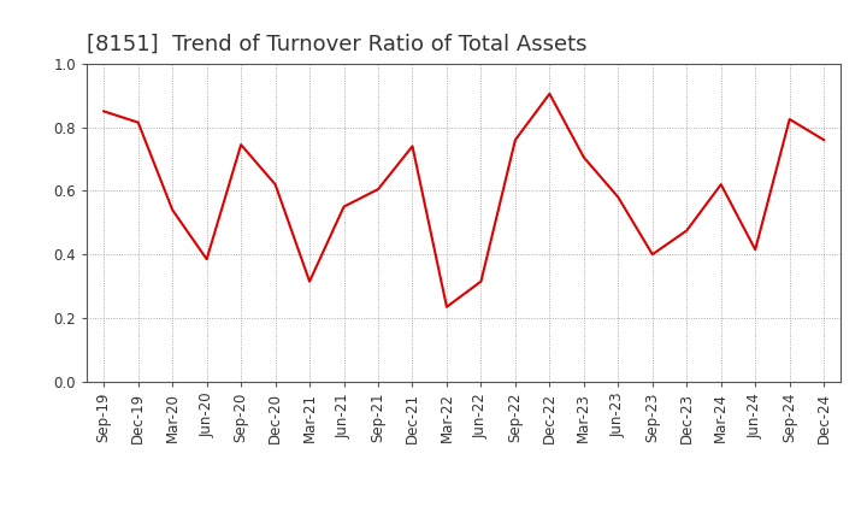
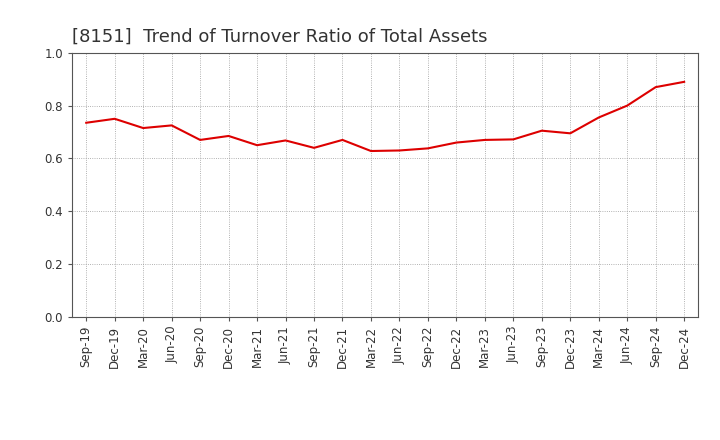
Sep-19: 0.850 -> 0.735
Dec-19: 0.815 -> 0.750
Mar-20: 0.540 -> 0.715
Jun-20: 0.385 -> 0.725
Sep-20: 0.745 -> 0.670
Dec-20: 0.620 -> 0.685
Mar-21: 0.315 -> 0.650
Jun-21: 0.550 -> 0.668
Sep-21: 0.605 -> 0.640
Dec-21: 0.740 -> 0.670
Mar-22: 0.235 -> 0.628
Jun-22: 0.315 -> 0.630
Sep-22: 0.760 -> 0.638
Dec-22: 0.905 -> 0.660
Mar-23: 0.705 -> 0.670
Jun-23: 0.580 -> 0.672
Sep-23: 0.400 -> 0.705
Dec-23: 0.475 -> 0.695
Mar-24: 0.620 -> 0.755
Jun-24: 0.415 -> 0.800
Sep-24: 0.825 -> 0.870
Dec-24: 0.760 -> 0.890
